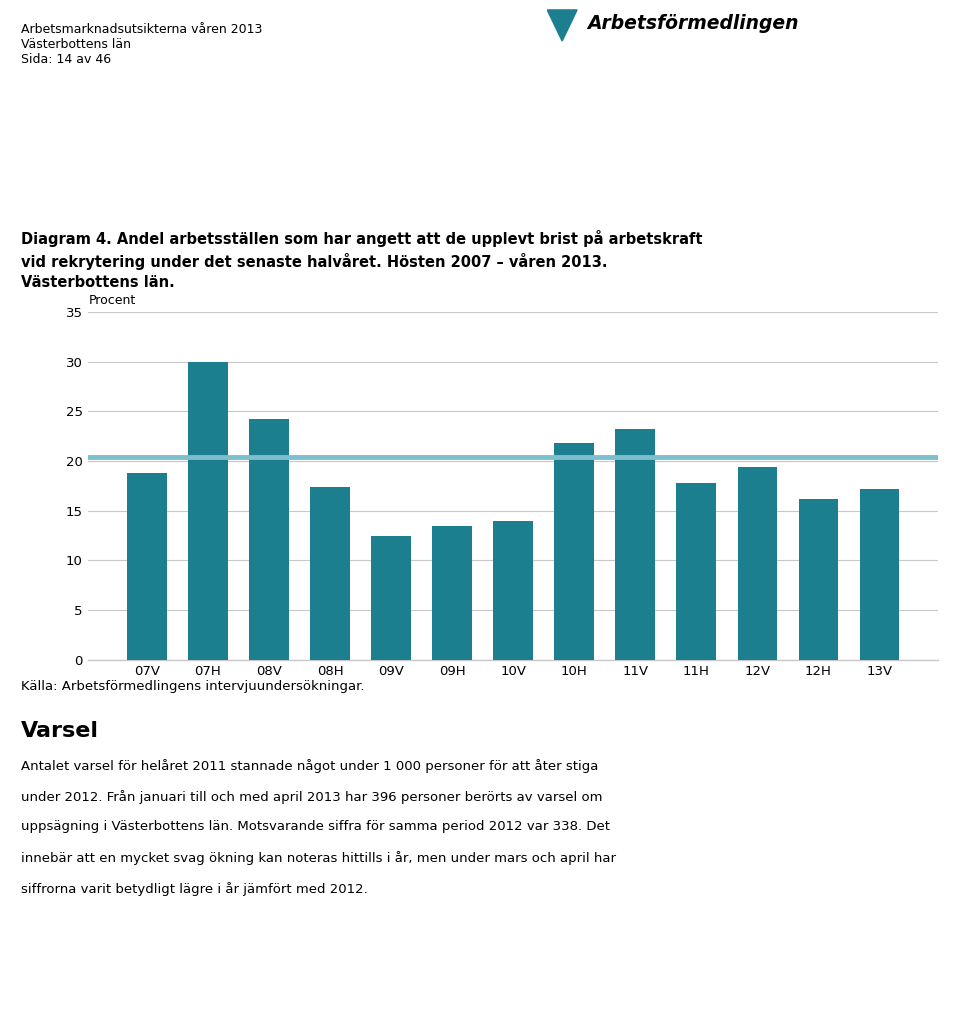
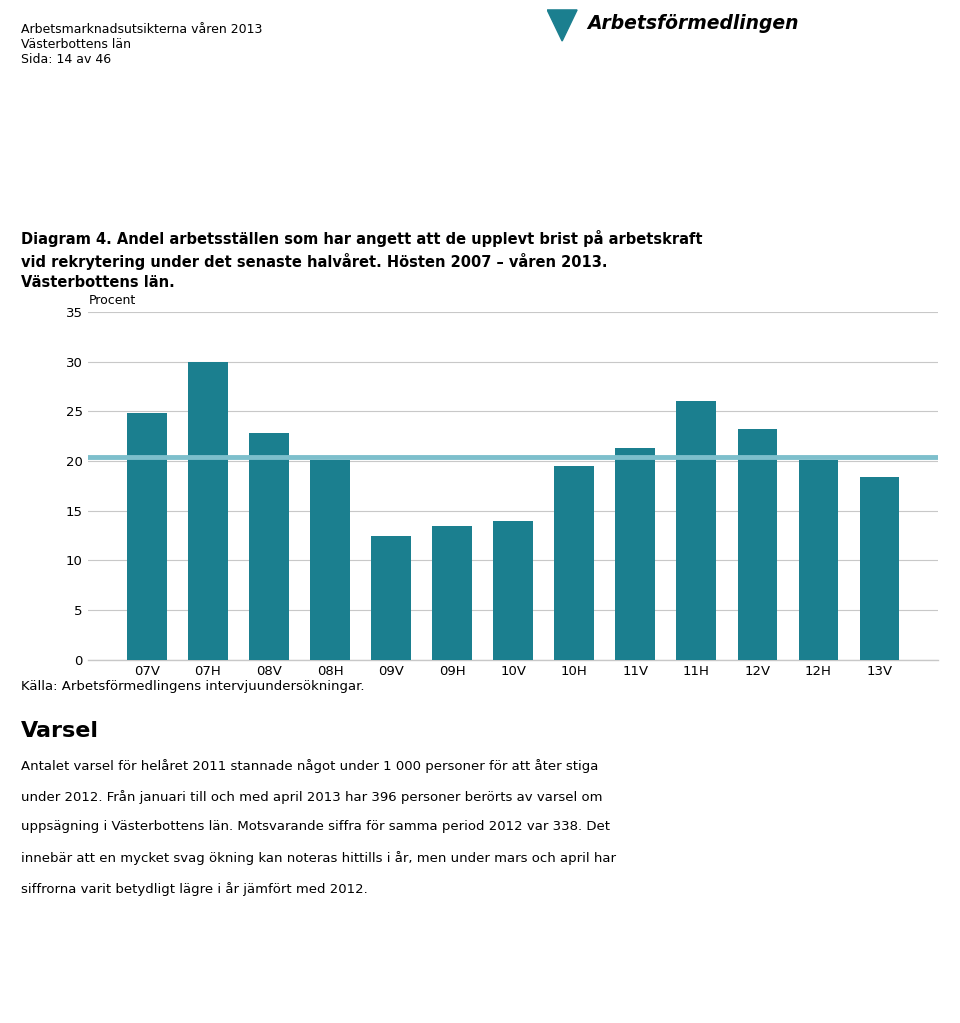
07V: 18.8 -> 24.8
08V: 24.2 -> 22.8
08H: 17.4 -> 20.1
10H: 21.8 -> 19.5
11V: 23.2 -> 21.3
11H: 17.8 -> 26.0
12V: 19.4 -> 23.2
12H: 16.2 -> 20.1
13V: 17.2 -> 18.4
